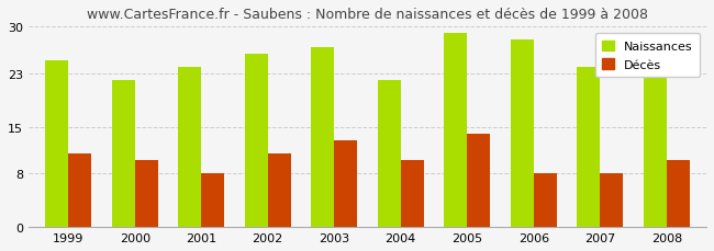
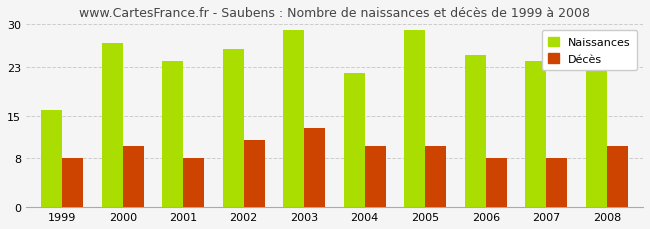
Naissances/1999: 25 -> 16
Décès/1999: 11 -> 8
Naissances/2000: 22 -> 27
Naissances/2003: 27 -> 29
Décès/2005: 14 -> 10
Naissances/2006: 28 -> 25
